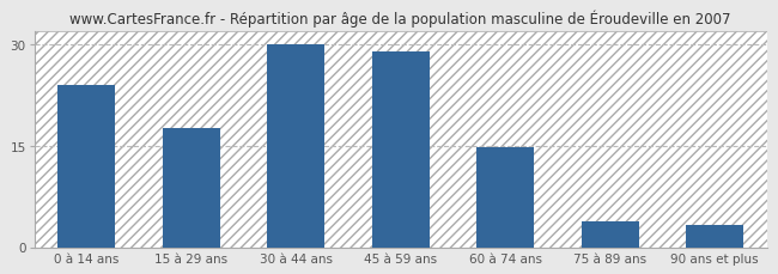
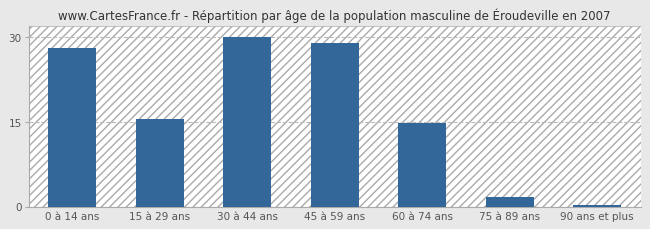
0 à 14 ans: 24.0 -> 28.0
15 à 29 ans: 17.6 -> 15.5
75 à 89 ans: 3.8 -> 1.7
90 ans et plus: 3.2 -> 0.2
